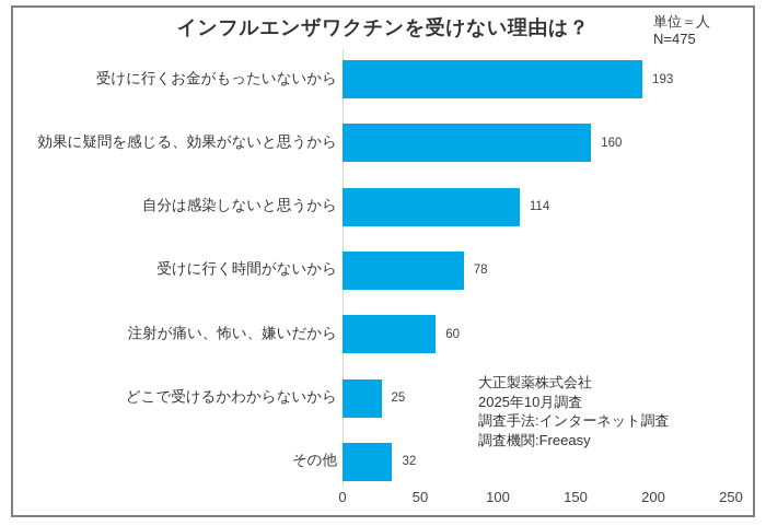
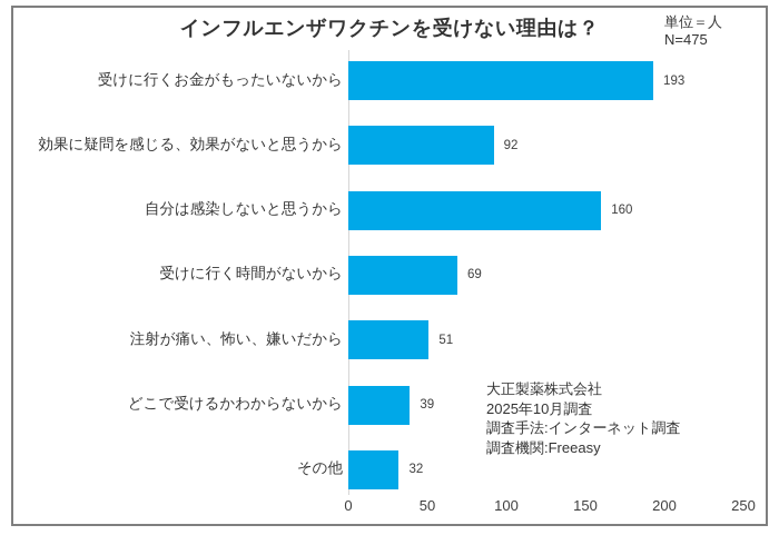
効果に疑問を感じる、効果がないと思うから: 160 -> 92
自分は感染しないと思うから: 114 -> 160
受けに行く時間がないから: 78 -> 69
注射が痛い、怖い、嫌いだから: 60 -> 51
どこで受けるかわからないから: 25 -> 39
